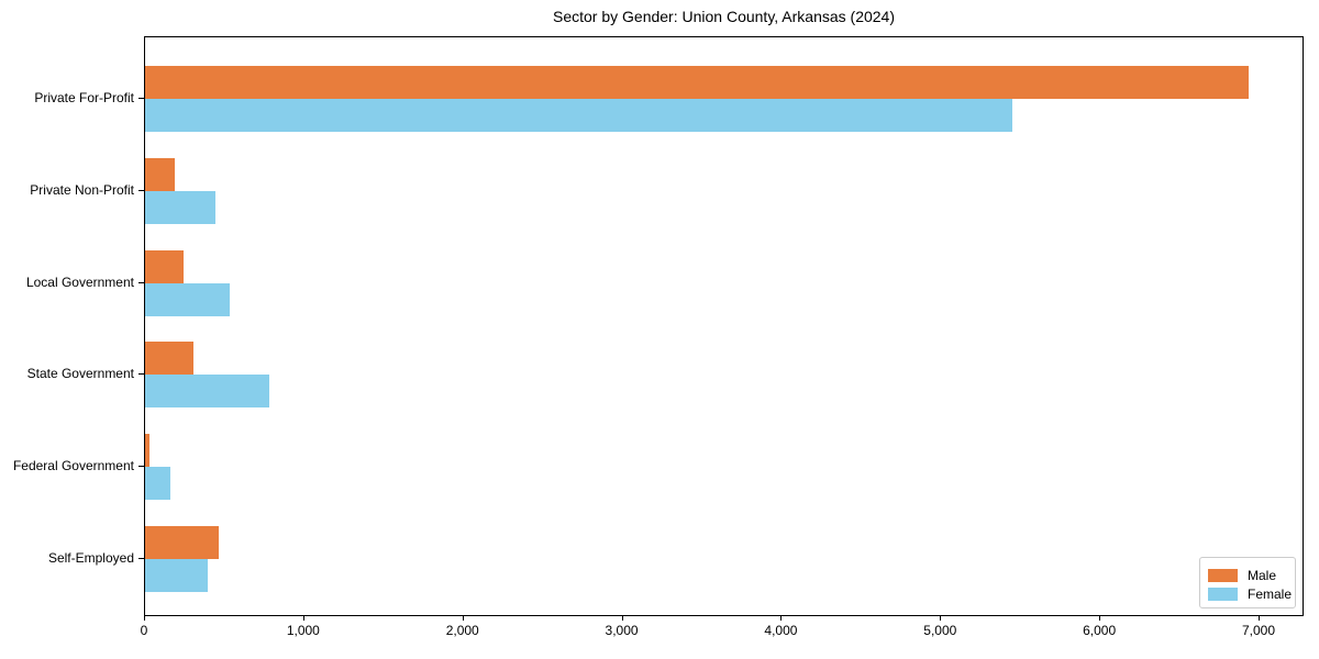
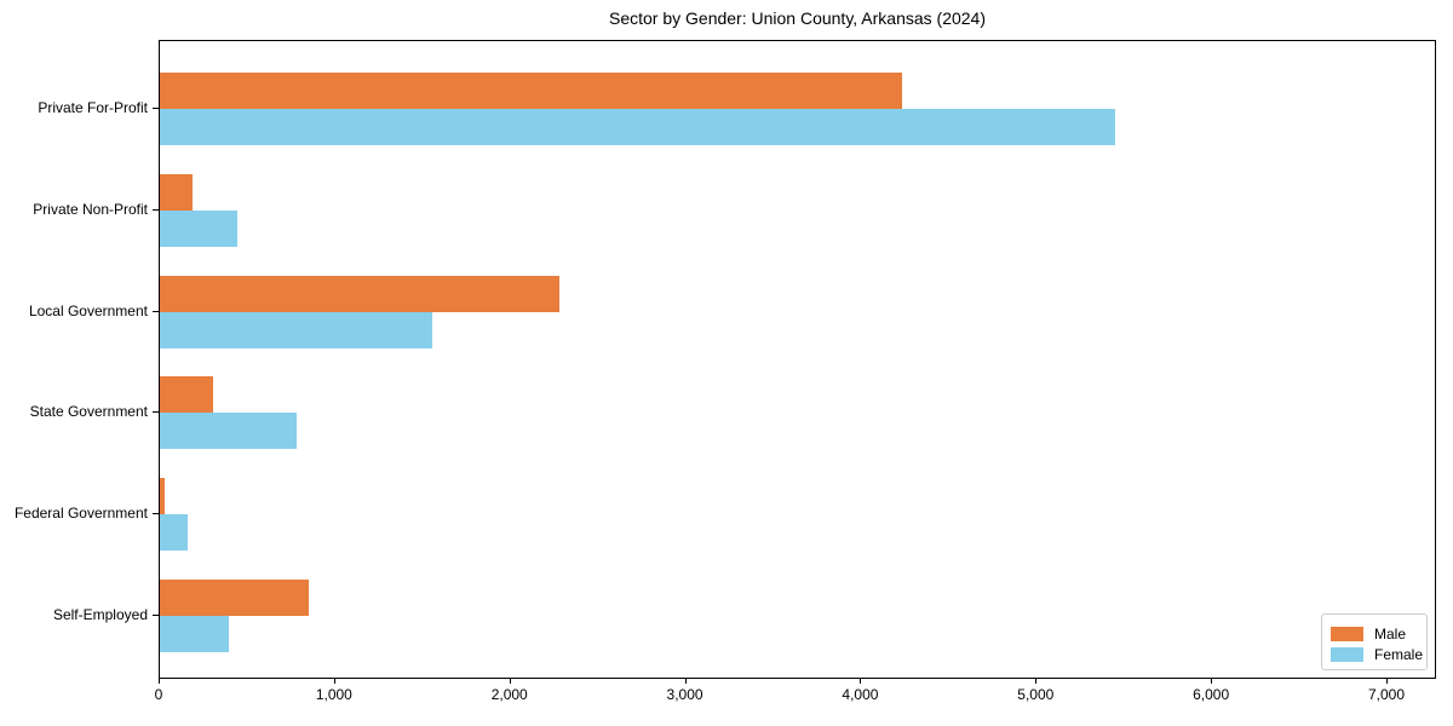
Male/Private For-Profit: 6930 -> 4230
Male/Local Government: 240 -> 2280
Female/Local Government: 530 -> 1550
Male/Self-Employed: 460 -> 850
